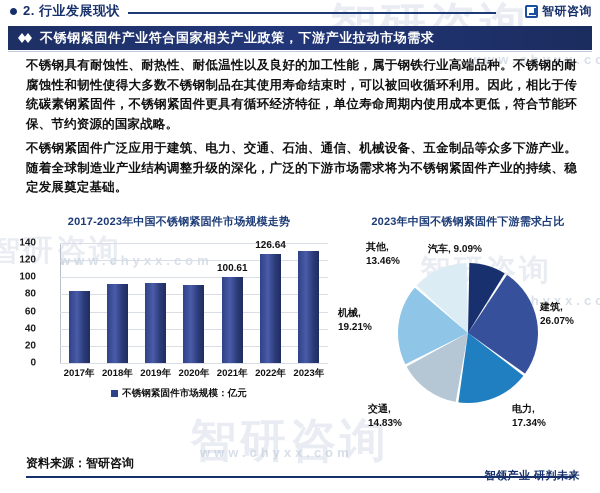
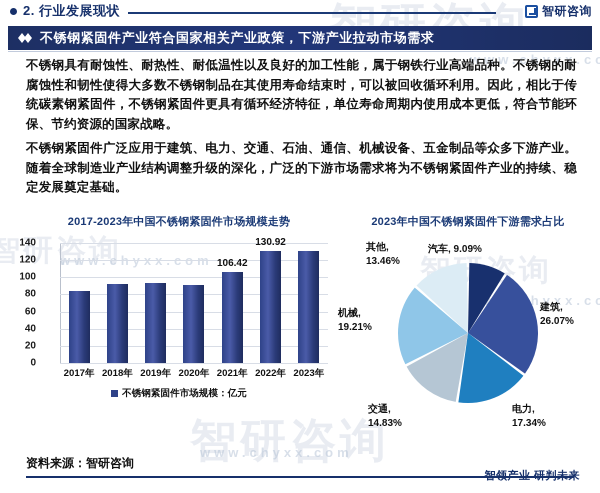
2017-2023年中国不锈钢紧固件市场规模走势/2021年: 100.61 -> 106.42
2017-2023年中国不锈钢紧固件市场规模走势/2022年: 126.64 -> 130.92
